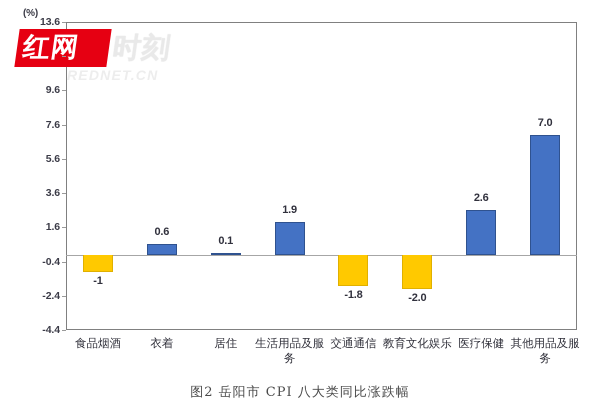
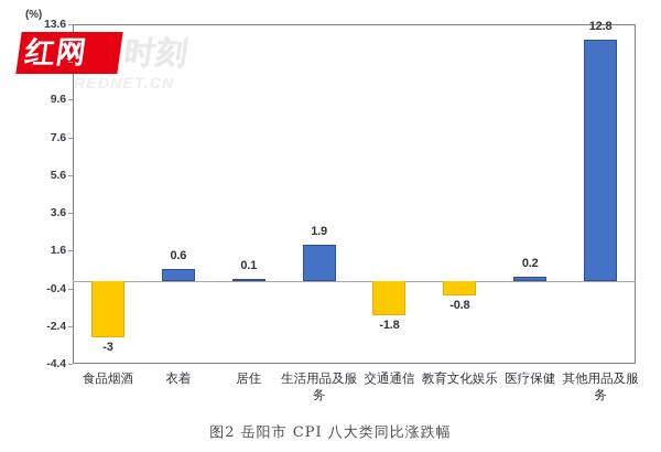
食品烟酒: -1 -> -3
教育文化娱乐: -2.0 -> -0.8
医疗保健: 2.6 -> 0.2
其他用品及服务: 7.0 -> 12.8
